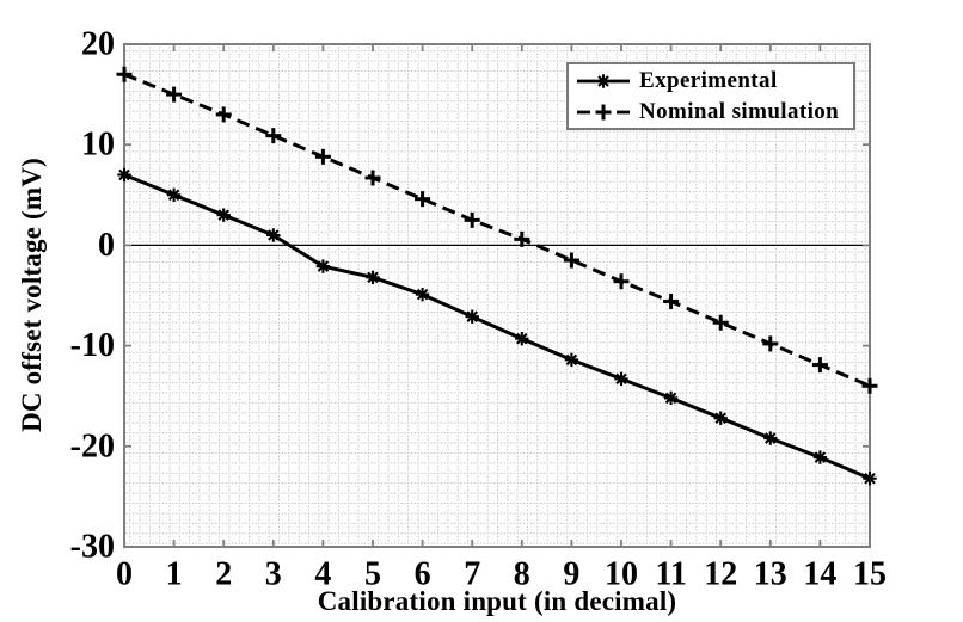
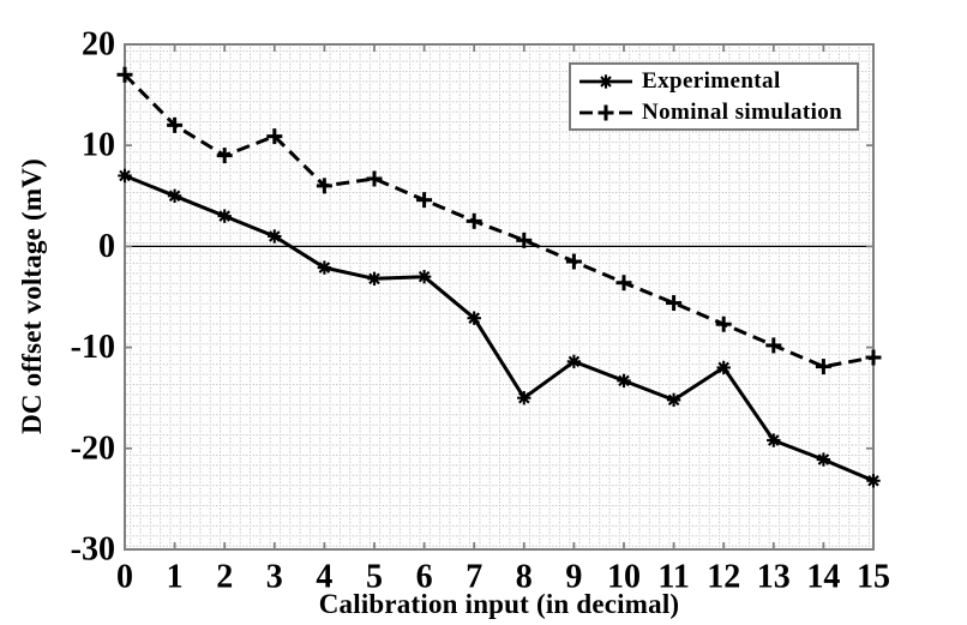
Nominal simulation/1: 15 -> 12
Nominal simulation/2: 13 -> 9
Nominal simulation/4: 9 -> 6
Experimental/6: -5 -> -3
Experimental/8: -9 -> -15
Experimental/12: -17 -> -12
Nominal simulation/15: -14 -> -11
